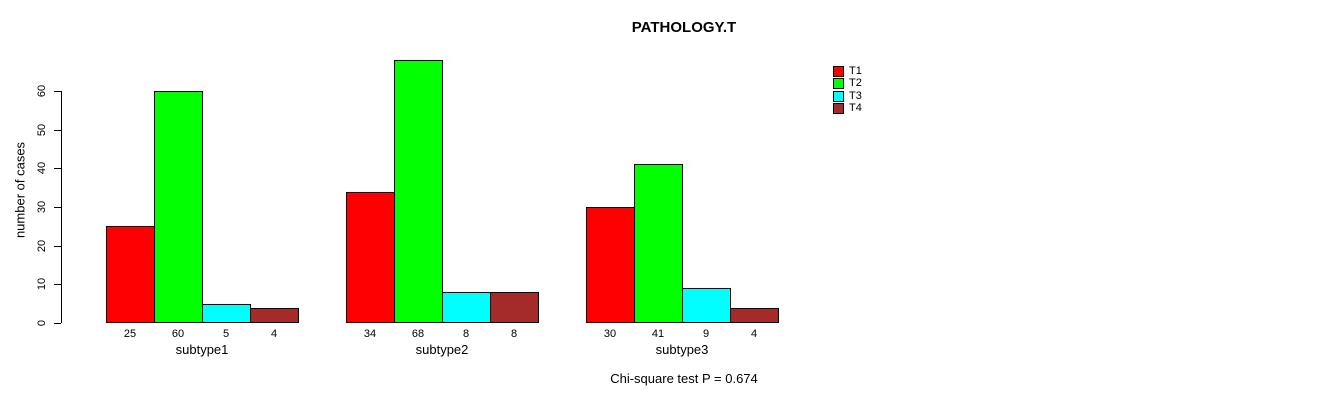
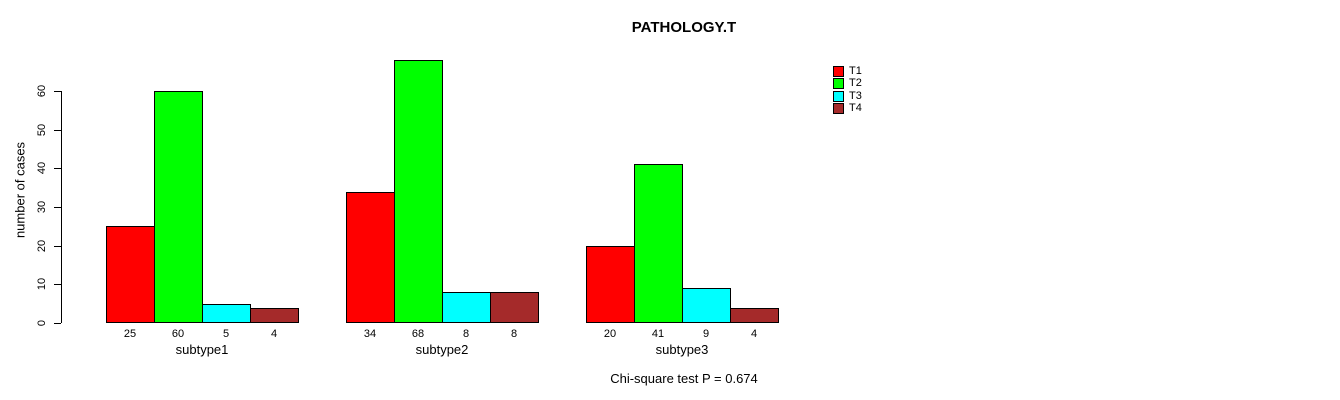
T1/subtype3: 30 -> 20
